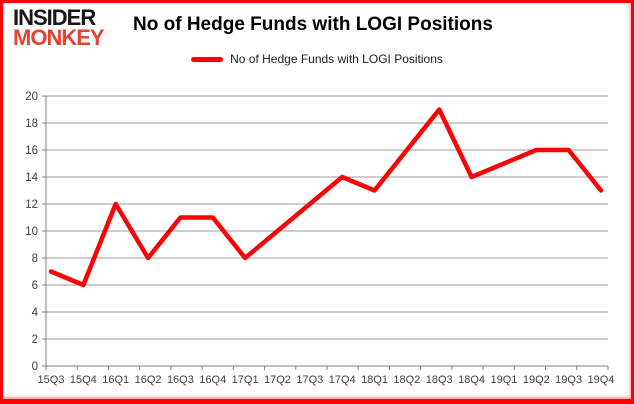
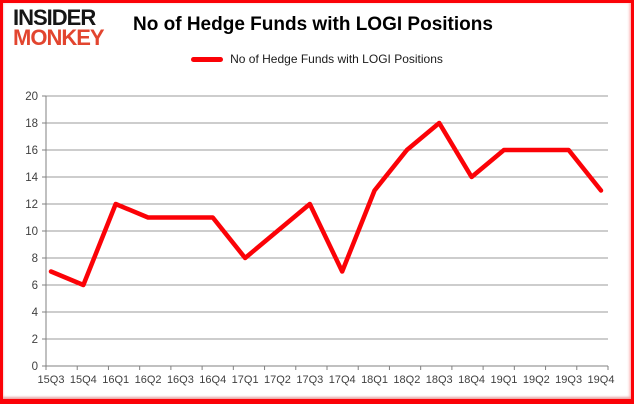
16Q2: 8 -> 11
17Q4: 14 -> 7
18Q3: 19 -> 18
19Q1: 15 -> 16
